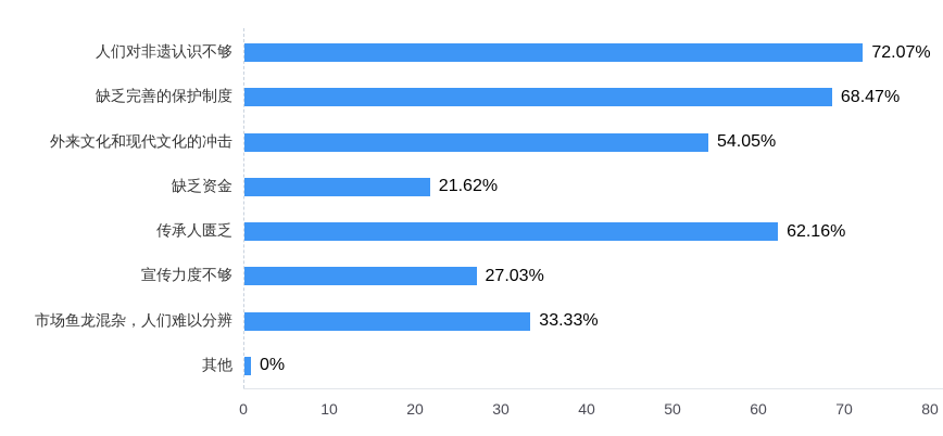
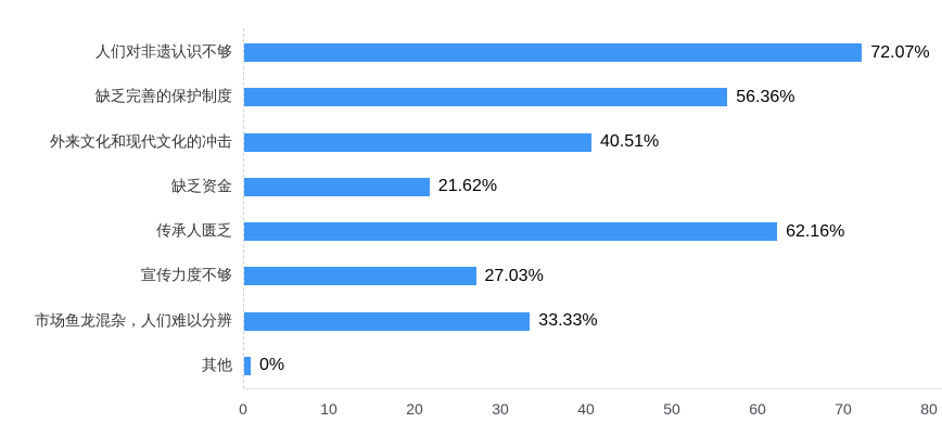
缺乏完善的保护制度: 68.47% -> 56.36%
外来文化和现代文化的冲击: 54.05% -> 40.51%
